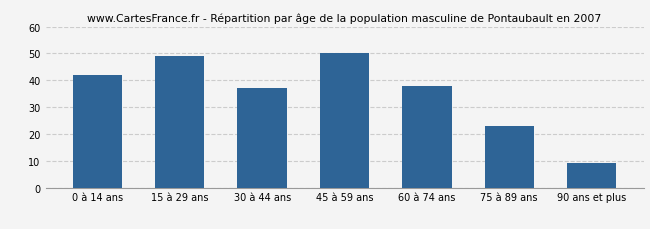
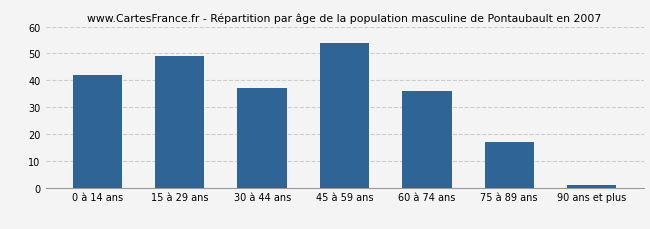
45 à 59 ans: 50 -> 54
60 à 74 ans: 38 -> 36
75 à 89 ans: 23 -> 17
90 ans et plus: 9 -> 1
